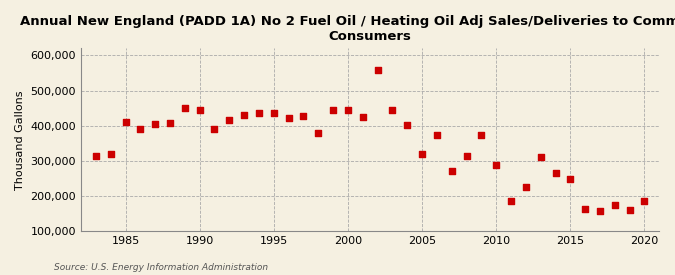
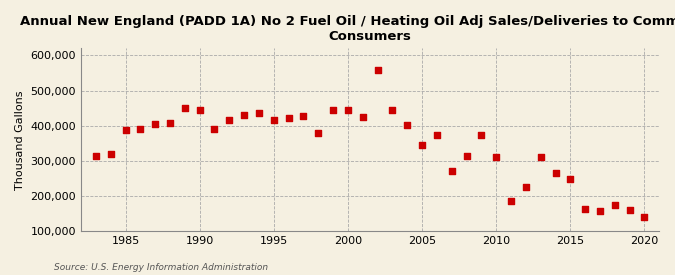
1985: 410,000 -> 388,000
1995: 435,000 -> 415,000
2005: 320,000 -> 345,000
2010: 290,000 -> 312,000
2020: 185,000 -> 140,000
